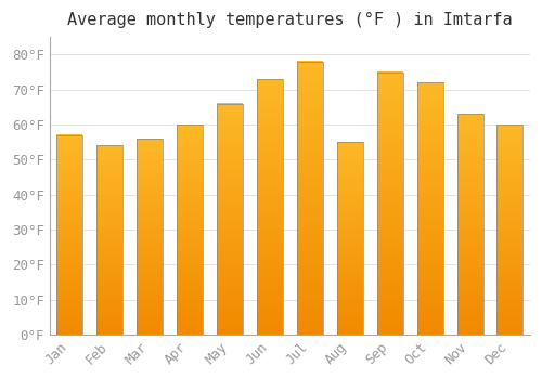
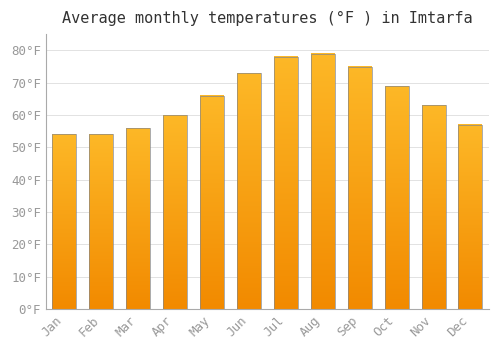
Jan: 57°F -> 54°F
Aug: 55°F -> 79°F
Oct: 72°F -> 69°F
Dec: 60°F -> 57°F
